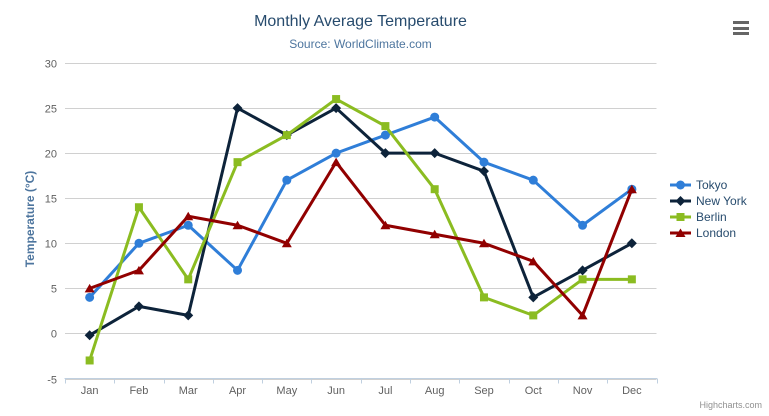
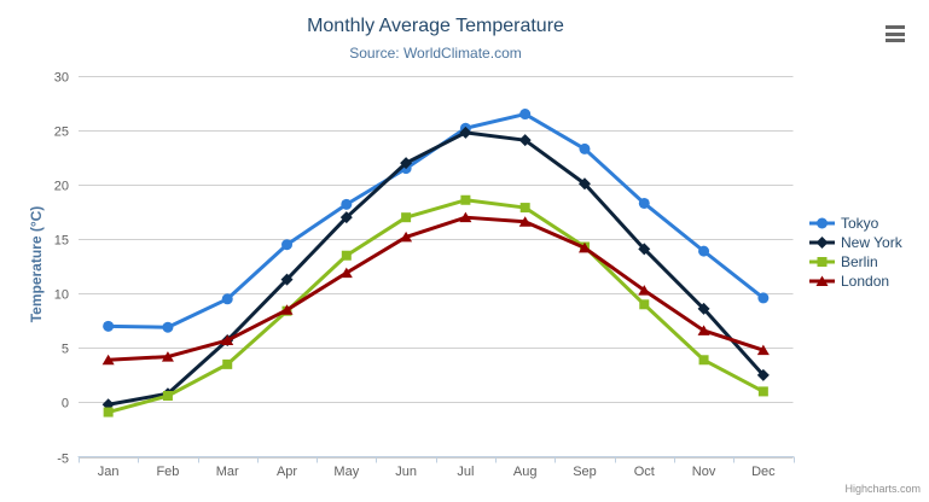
Tokyo/Jan: 4 -> 7
Berlin/Jan: -3 -> -1
London/Jan: 5 -> 4
Tokyo/Feb: 10 -> 7
New York/Feb: 3 -> 1
Berlin/Feb: 14 -> 1
London/Feb: 7 -> 4
Tokyo/Mar: 12 -> 10
New York/Mar: 2 -> 6
Berlin/Mar: 6 -> 4
London/Mar: 13 -> 6
Tokyo/Apr: 7 -> 14
New York/Apr: 25 -> 11
Berlin/Apr: 19 -> 8
London/Apr: 12 -> 8
Tokyo/May: 17 -> 18
New York/May: 22 -> 17
Berlin/May: 22 -> 14
London/May: 10 -> 12
Tokyo/Jun: 20 -> 22
New York/Jun: 25 -> 22
Berlin/Jun: 26 -> 17
London/Jun: 19 -> 15
Tokyo/Jul: 22 -> 25
New York/Jul: 20 -> 25
Berlin/Jul: 23 -> 19
London/Jul: 12 -> 17
Tokyo/Aug: 24 -> 26
New York/Aug: 20 -> 24
Berlin/Aug: 16 -> 18
London/Aug: 11 -> 17
Tokyo/Sep: 19 -> 23
New York/Sep: 18 -> 20
Berlin/Sep: 4 -> 14
London/Sep: 10 -> 14
Tokyo/Oct: 17 -> 18
New York/Oct: 4 -> 14
Berlin/Oct: 2 -> 9
London/Oct: 8 -> 10
Tokyo/Nov: 12 -> 14
New York/Nov: 7 -> 9
Berlin/Nov: 6 -> 4
London/Nov: 2 -> 7
Tokyo/Dec: 16 -> 10
New York/Dec: 10 -> 2
Berlin/Dec: 6 -> 1
London/Dec: 16 -> 5
